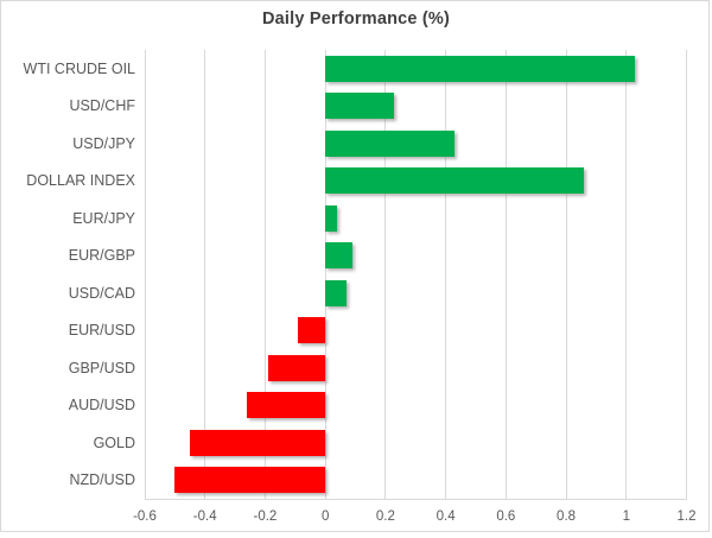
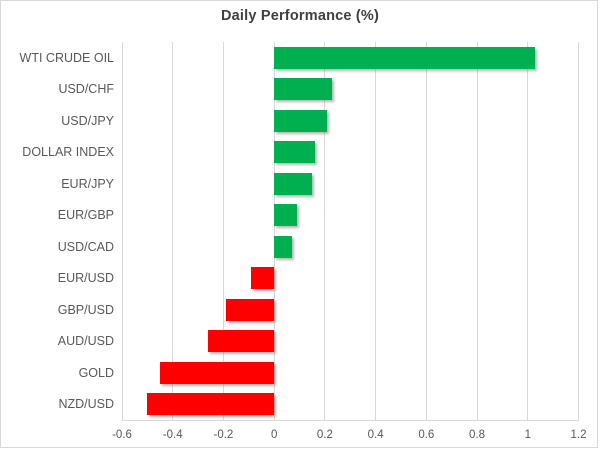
USD/JPY: 0.43 -> 0.21
DOLLAR INDEX: 0.86 -> 0.16
EUR/JPY: 0.04 -> 0.15
